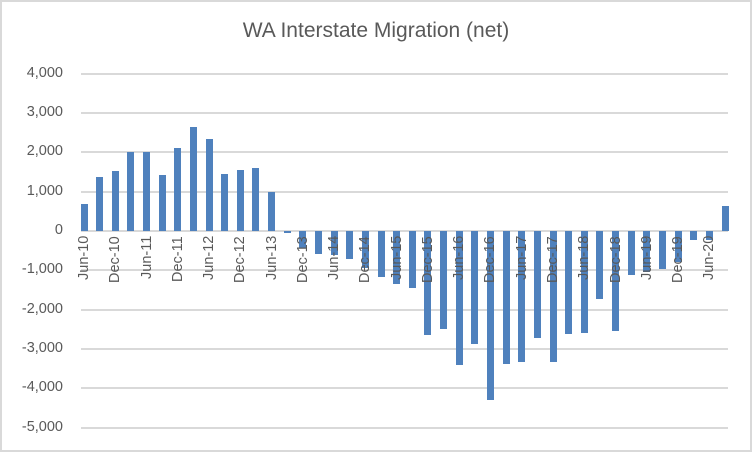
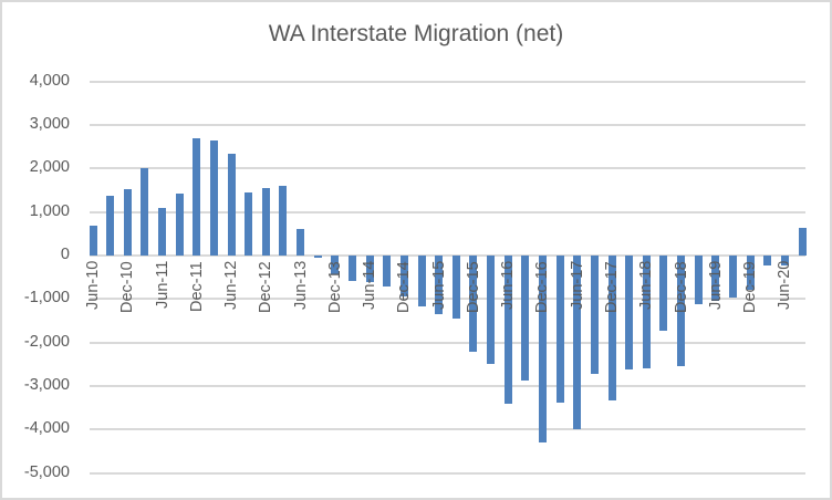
Jun-11: 2000 -> 1100
Dec-11: 2100 -> 2700
Jun-13: 1000 -> 600
Dec-15: -2600 -> -2200
Jun-17: -3300 -> -4000
